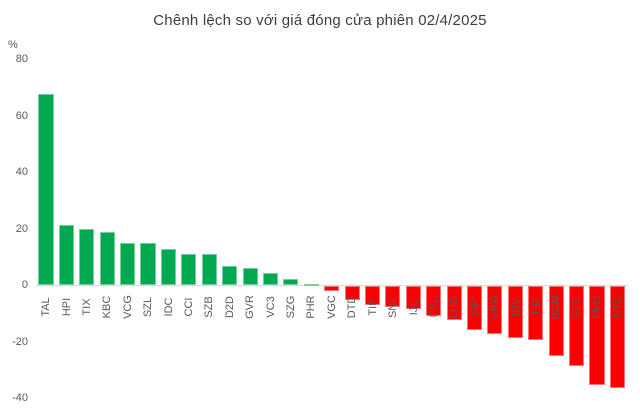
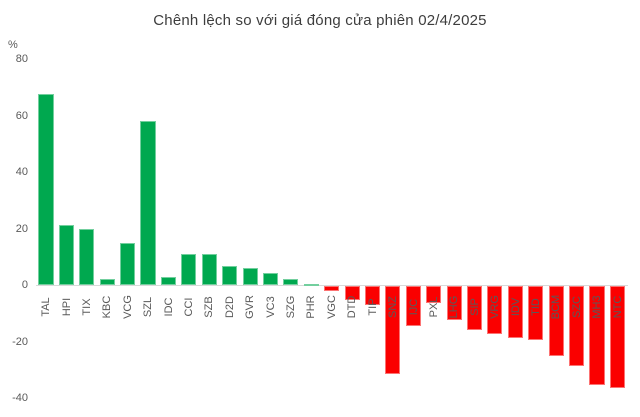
KBC: 19 -> 2
SZL: 15 -> 58
IDC: 13 -> 3
SNZ: -7 -> -31
IJC: -8 -> -14
PXL: -10 -> -6
